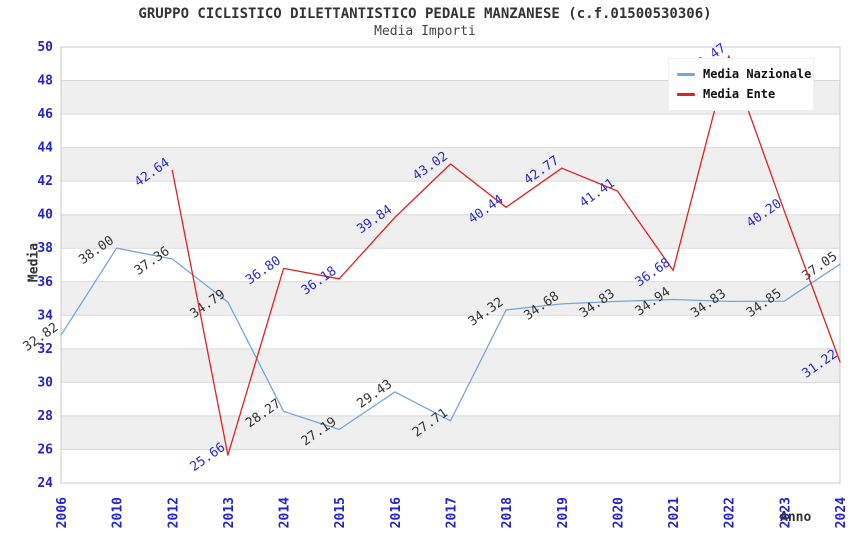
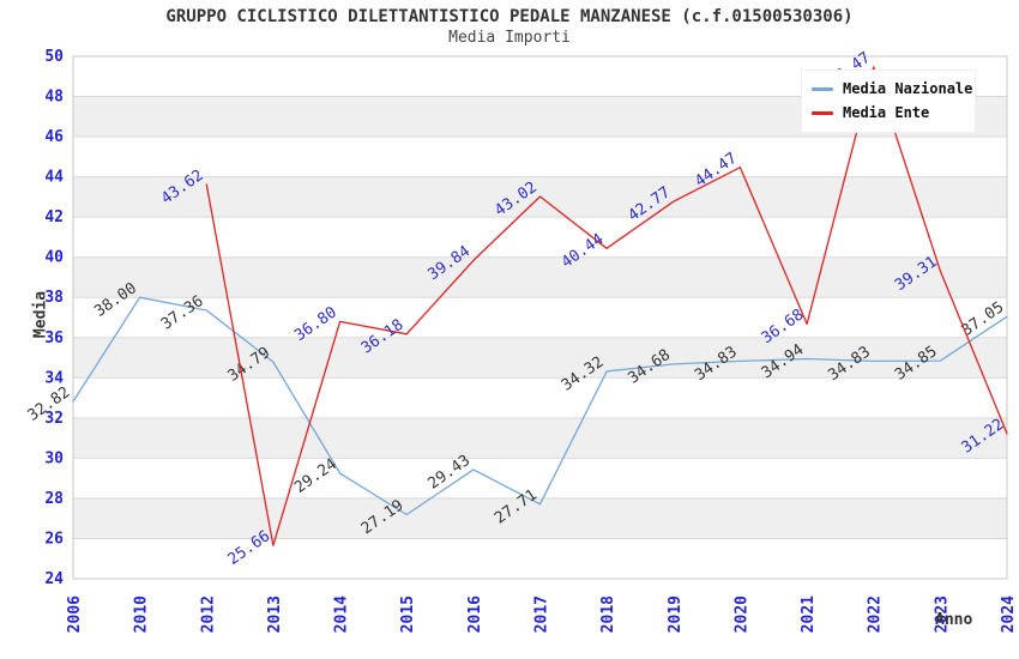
Media Ente/2012: 42.64 -> 43.62
Media Nazionale/2014: 28.27 -> 29.24
Media Ente/2020: 41.41 -> 44.47
Media Ente/2023: 40.20 -> 39.31
